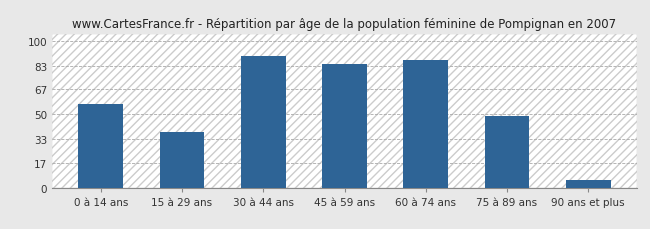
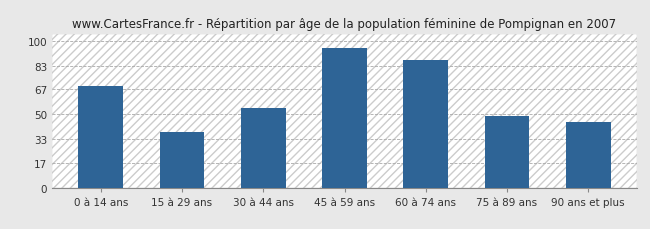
0 à 14 ans: 57 -> 69
30 à 44 ans: 90 -> 54
45 à 59 ans: 84 -> 95
90 ans et plus: 5 -> 45
